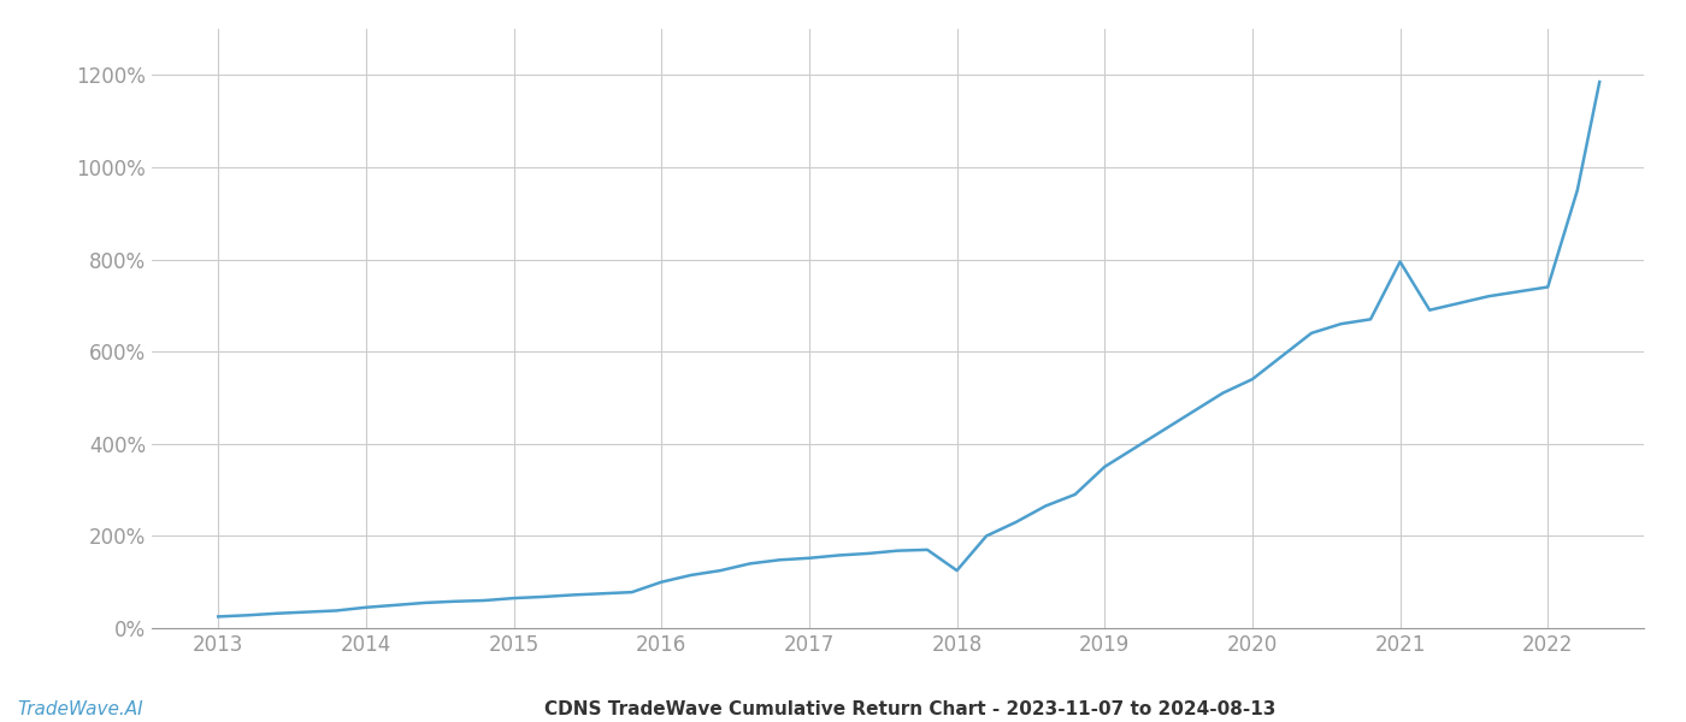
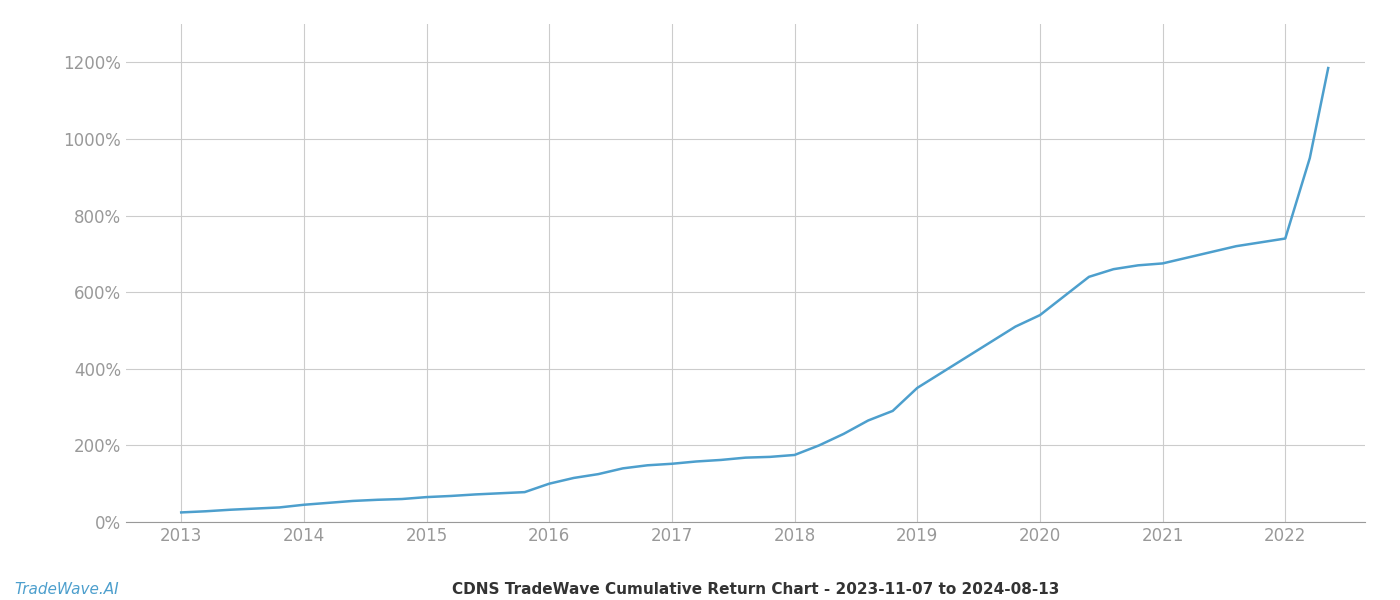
2018: 125% -> 175%
2021: 795% -> 675%
